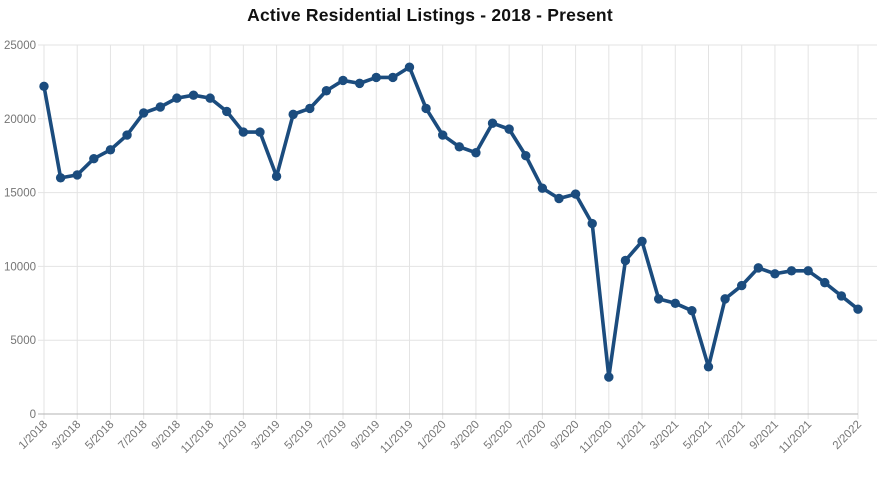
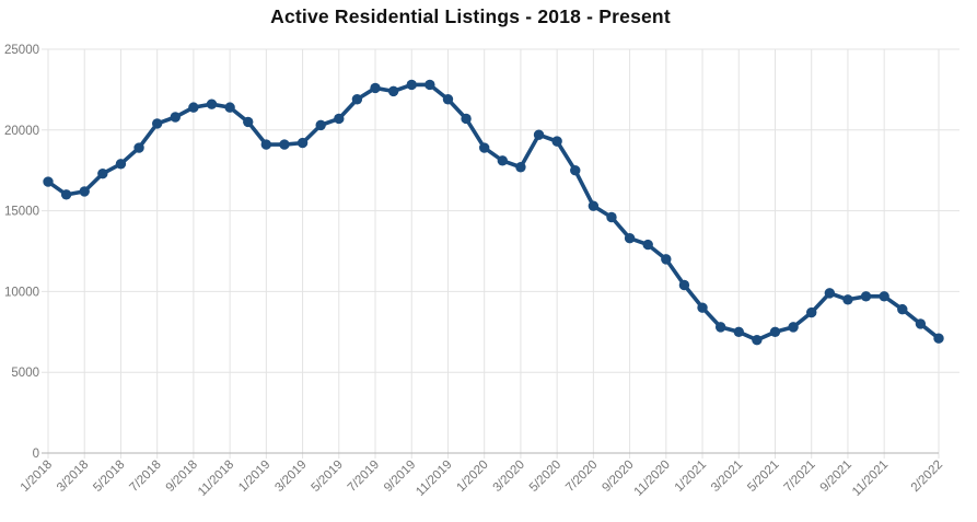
1/2018: 22200 -> 16800
3/2019: 16100 -> 19200
11/2019: 23500 -> 21900
9/2020: 14900 -> 13300
11/2020: 2500 -> 12000
1/2021: 11700 -> 9000
5/2021: 3200 -> 7500
